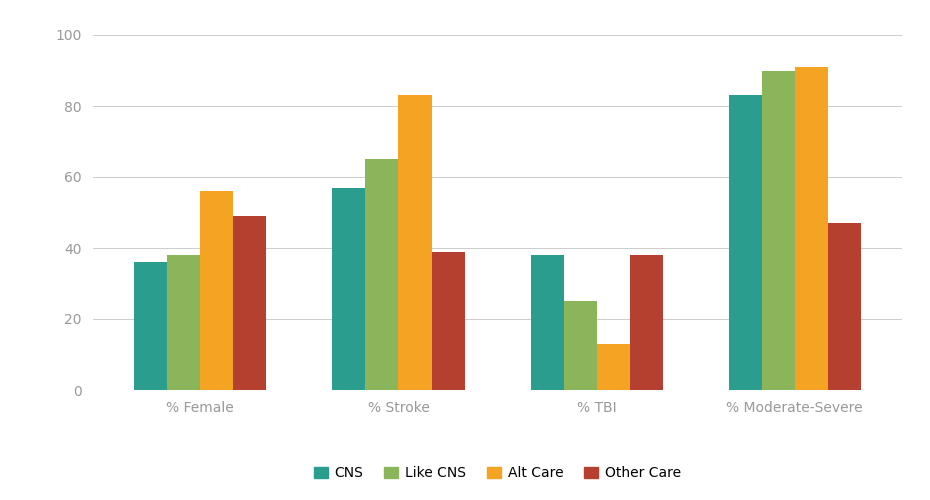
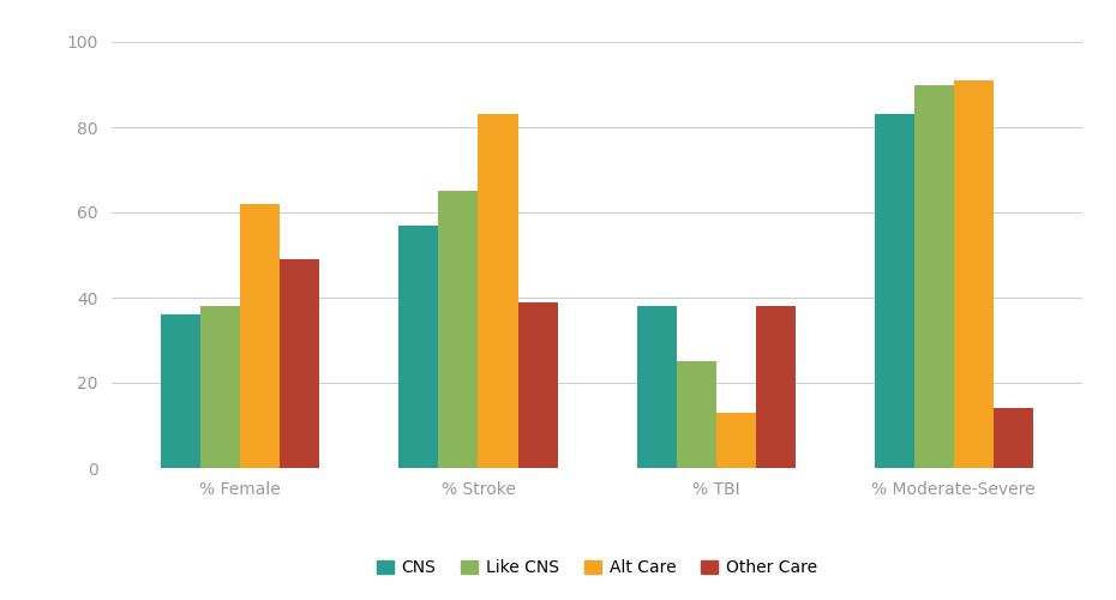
Alt Care/% Female: 56 -> 62
Other Care/% Moderate-Severe: 47 -> 14
